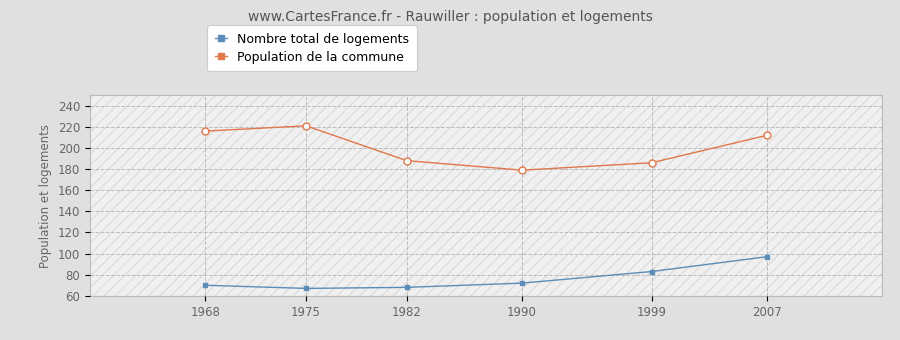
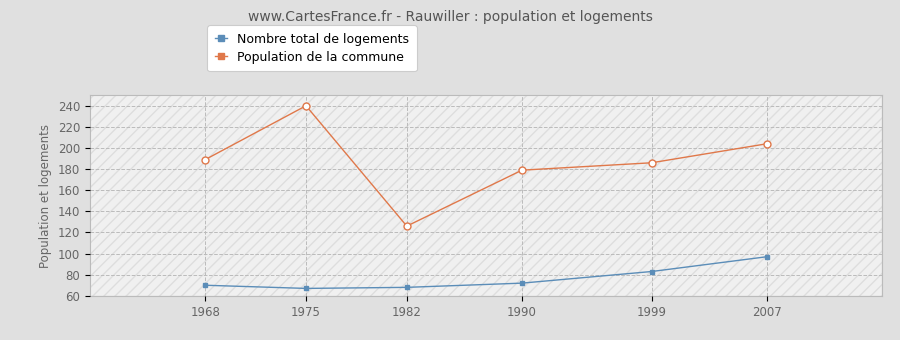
Population de la commune/1968: 216 -> 189
Population de la commune/1975: 221 -> 240
Population de la commune/1982: 188 -> 126
Population de la commune/2007: 212 -> 204
